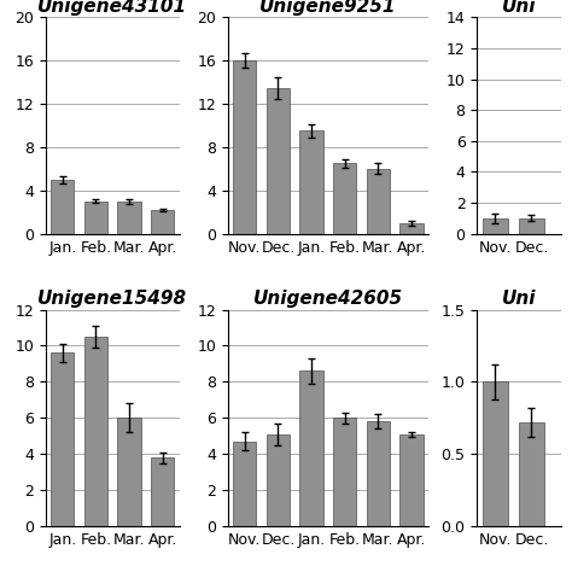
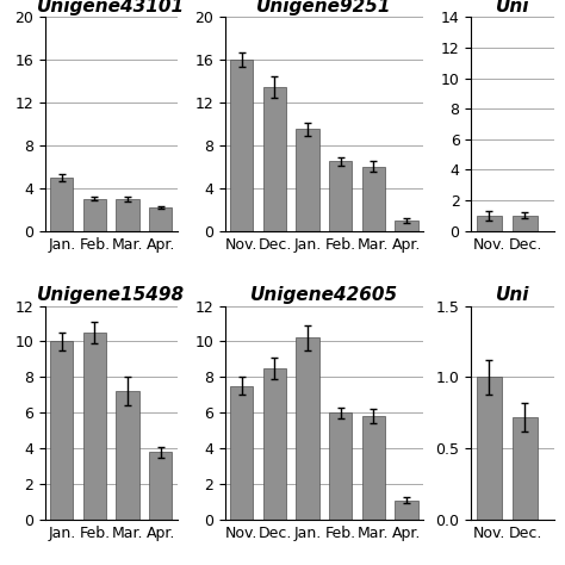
Unigene15498/Jan.: 9.6 -> 10.0
Unigene15498/Mar.: 6.0 -> 7.2
Unigene42605/Nov.: 4.7 -> 7.5
Unigene42605/Dec.: 5.1 -> 8.5
Unigene42605/Jan.: 8.6 -> 10.2
Unigene42605/Apr.: 5.1 -> 1.1
